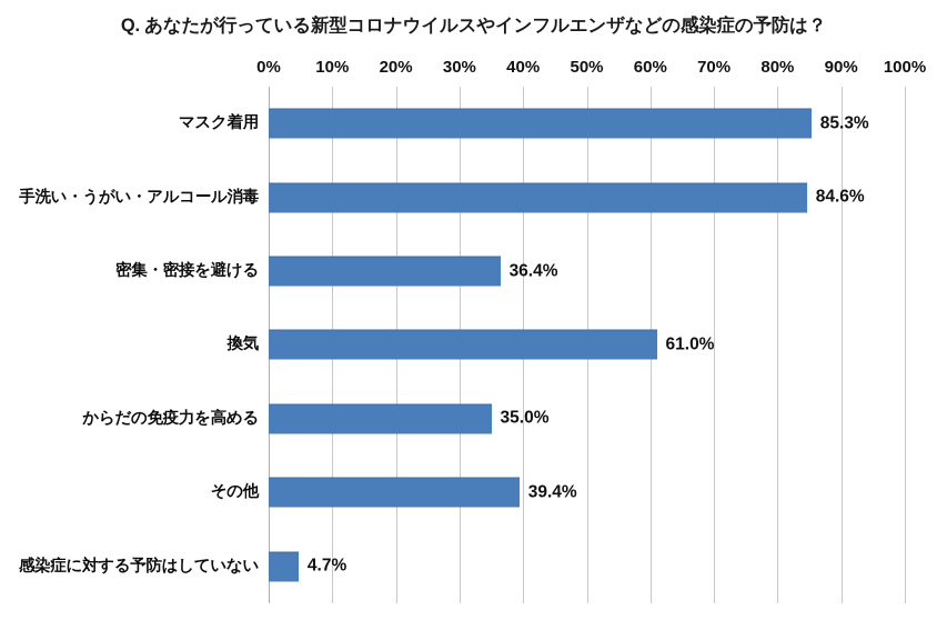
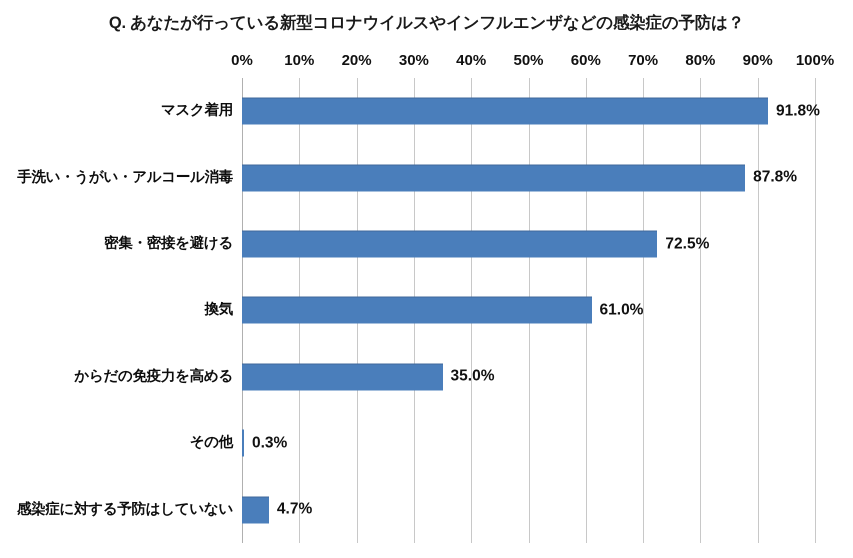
マスク着用: 85.3% -> 91.8%
手洗い・うがい・アルコール消毒: 84.6% -> 87.8%
密集・密接を避ける: 36.4% -> 72.5%
その他: 39.4% -> 0.3%
